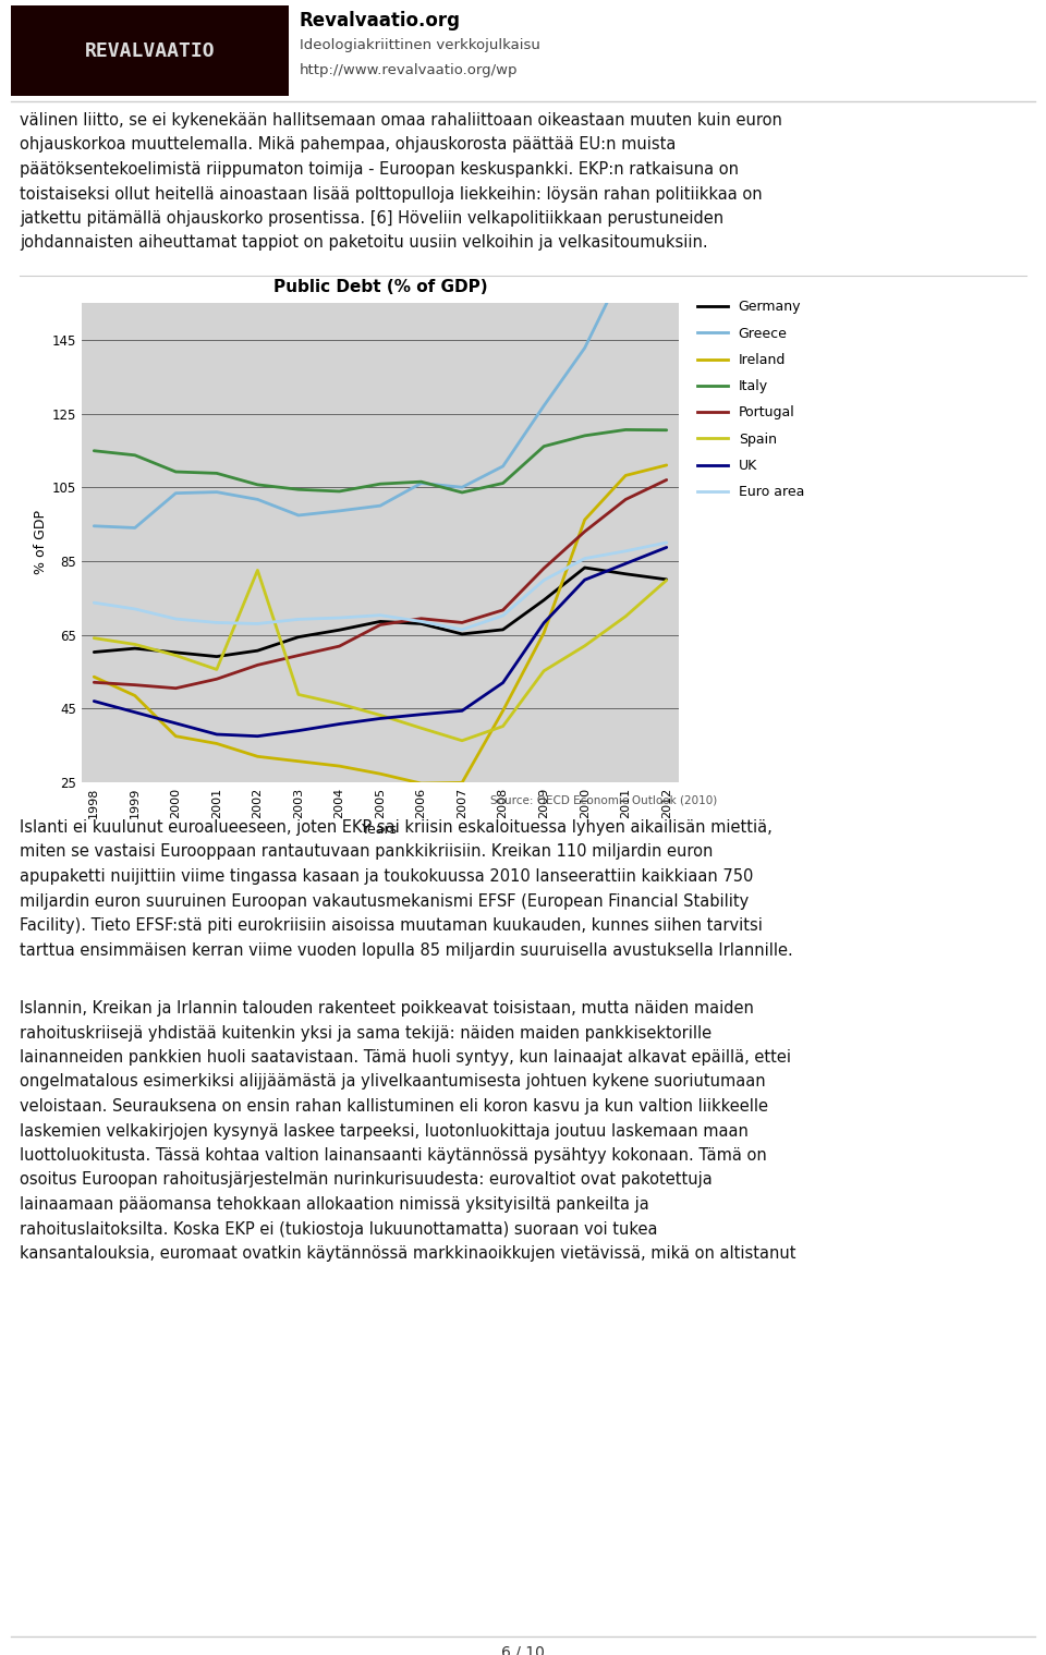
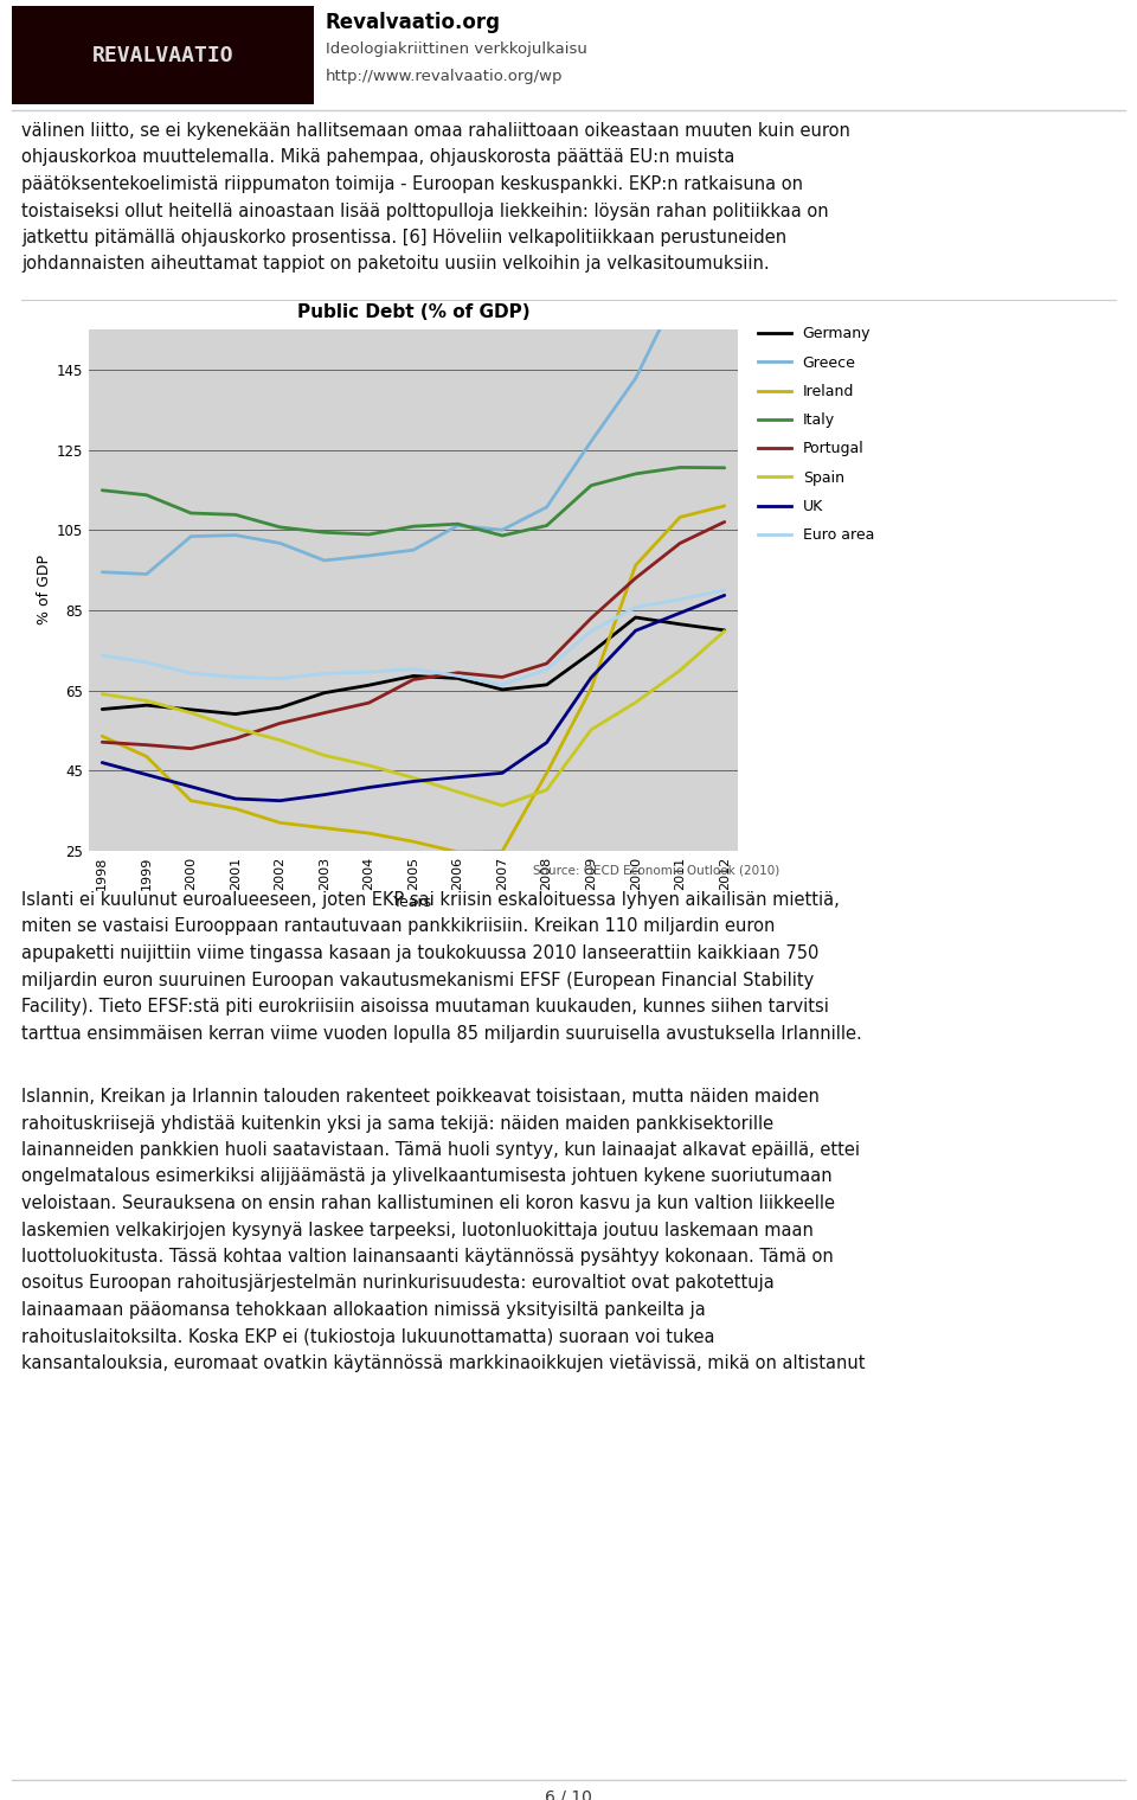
Spain/2002: 82.5 -> 52.6
